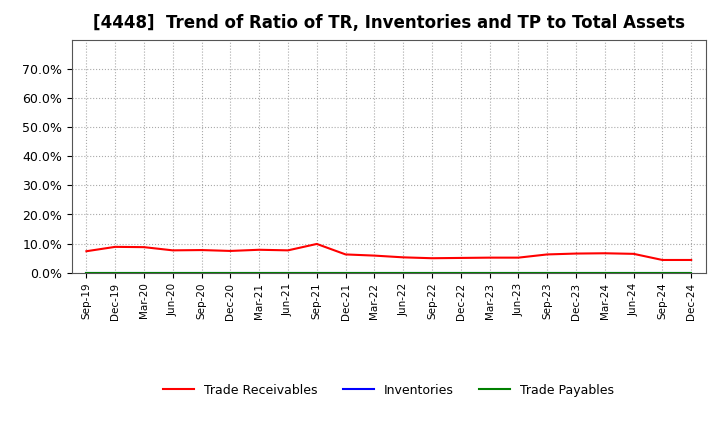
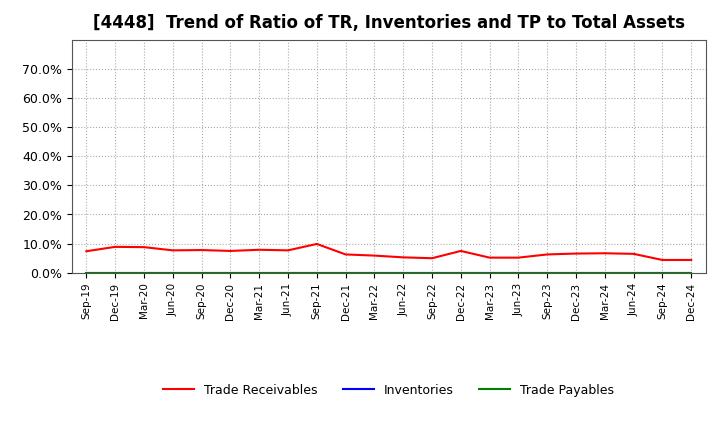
Trade Receivables/Dec-22: 5.1% -> 7.5%
